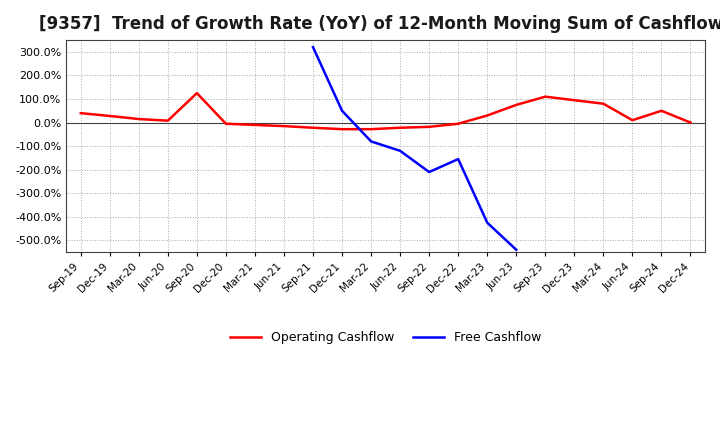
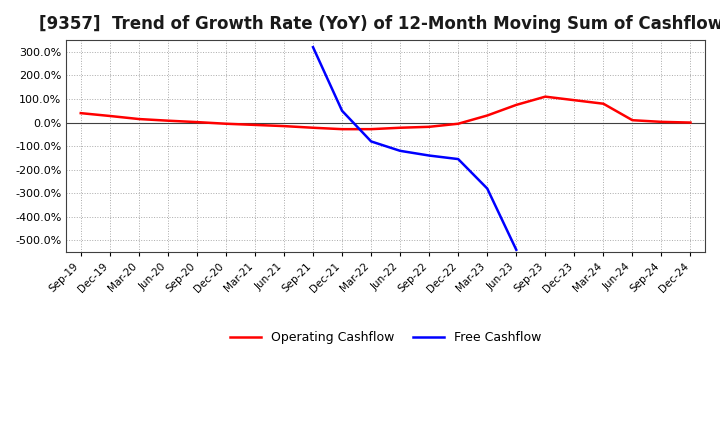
Operating Cashflow/Sep-20: 125% -> 2%
Free Cashflow/Sep-22: -210% -> -140%
Free Cashflow/Mar-23: -425% -> -280%
Operating Cashflow/Sep-24: 50% -> 3%
